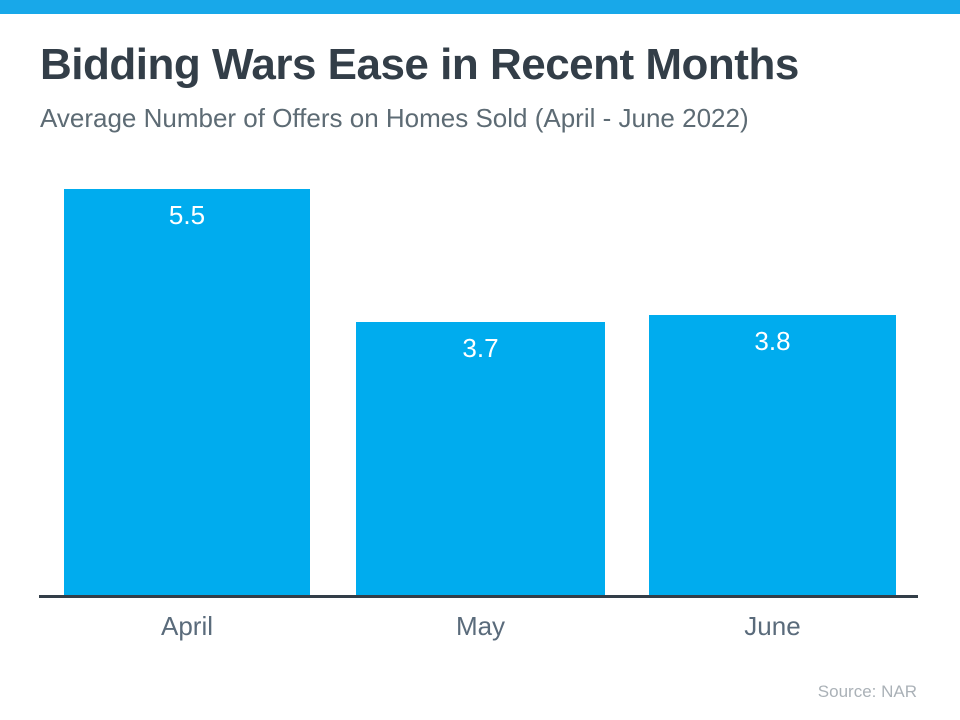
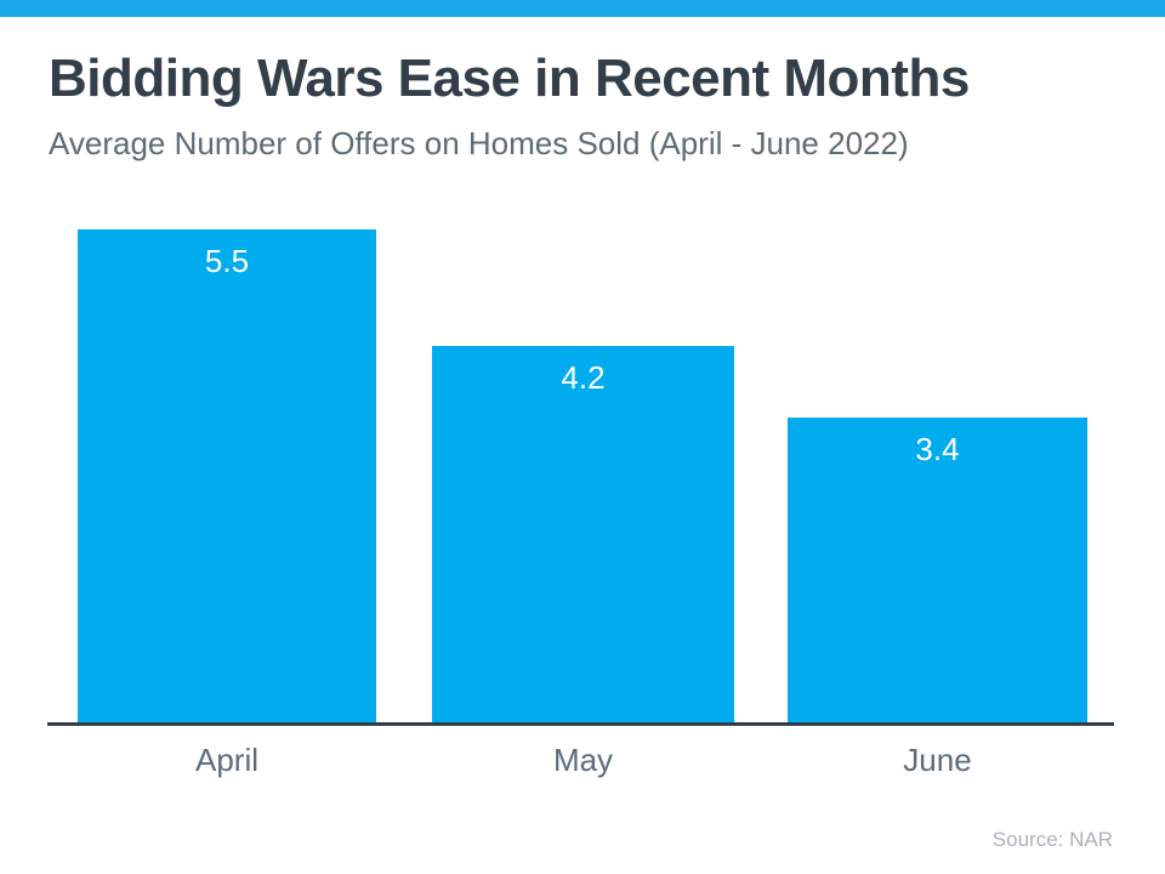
May: 3.7 -> 4.2
June: 3.8 -> 3.4
